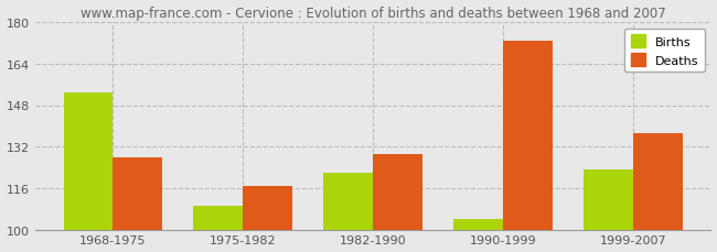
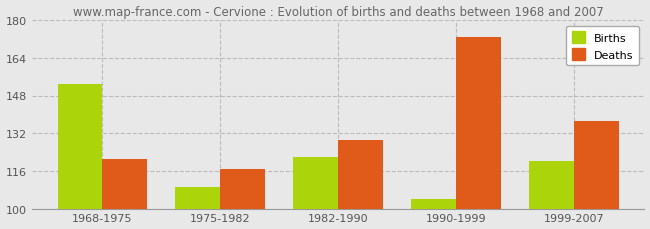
Deaths/1968-1975: 128 -> 121
Births/1999-2007: 123 -> 120
